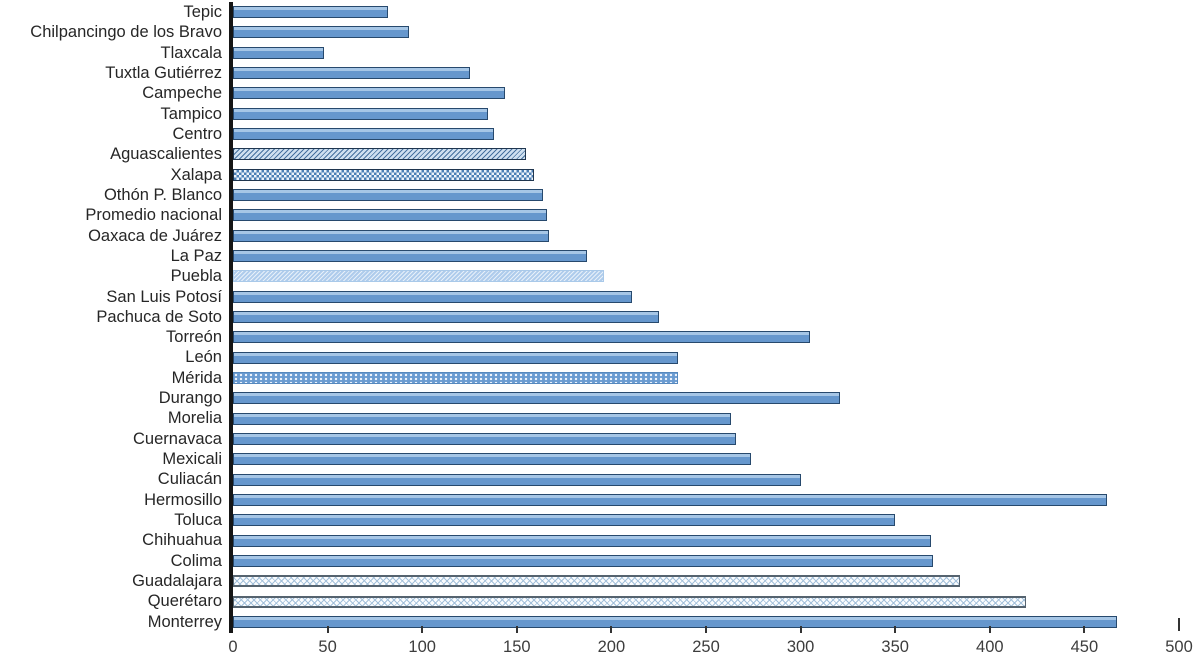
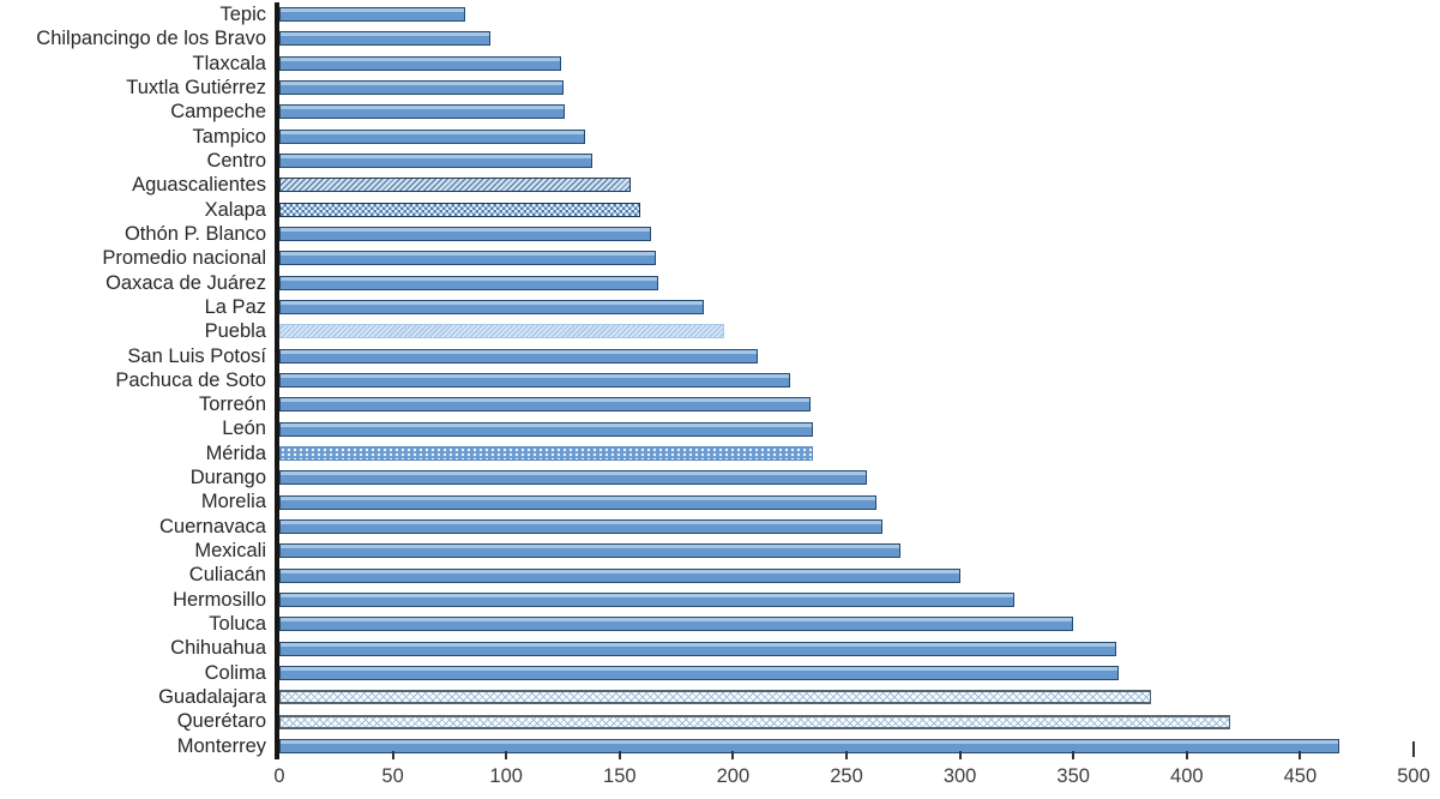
Tlaxcala: 48 -> 124
Campeche: 144 -> 126
Torreón: 305 -> 234
Durango: 321 -> 259
Hermosillo: 462 -> 324
